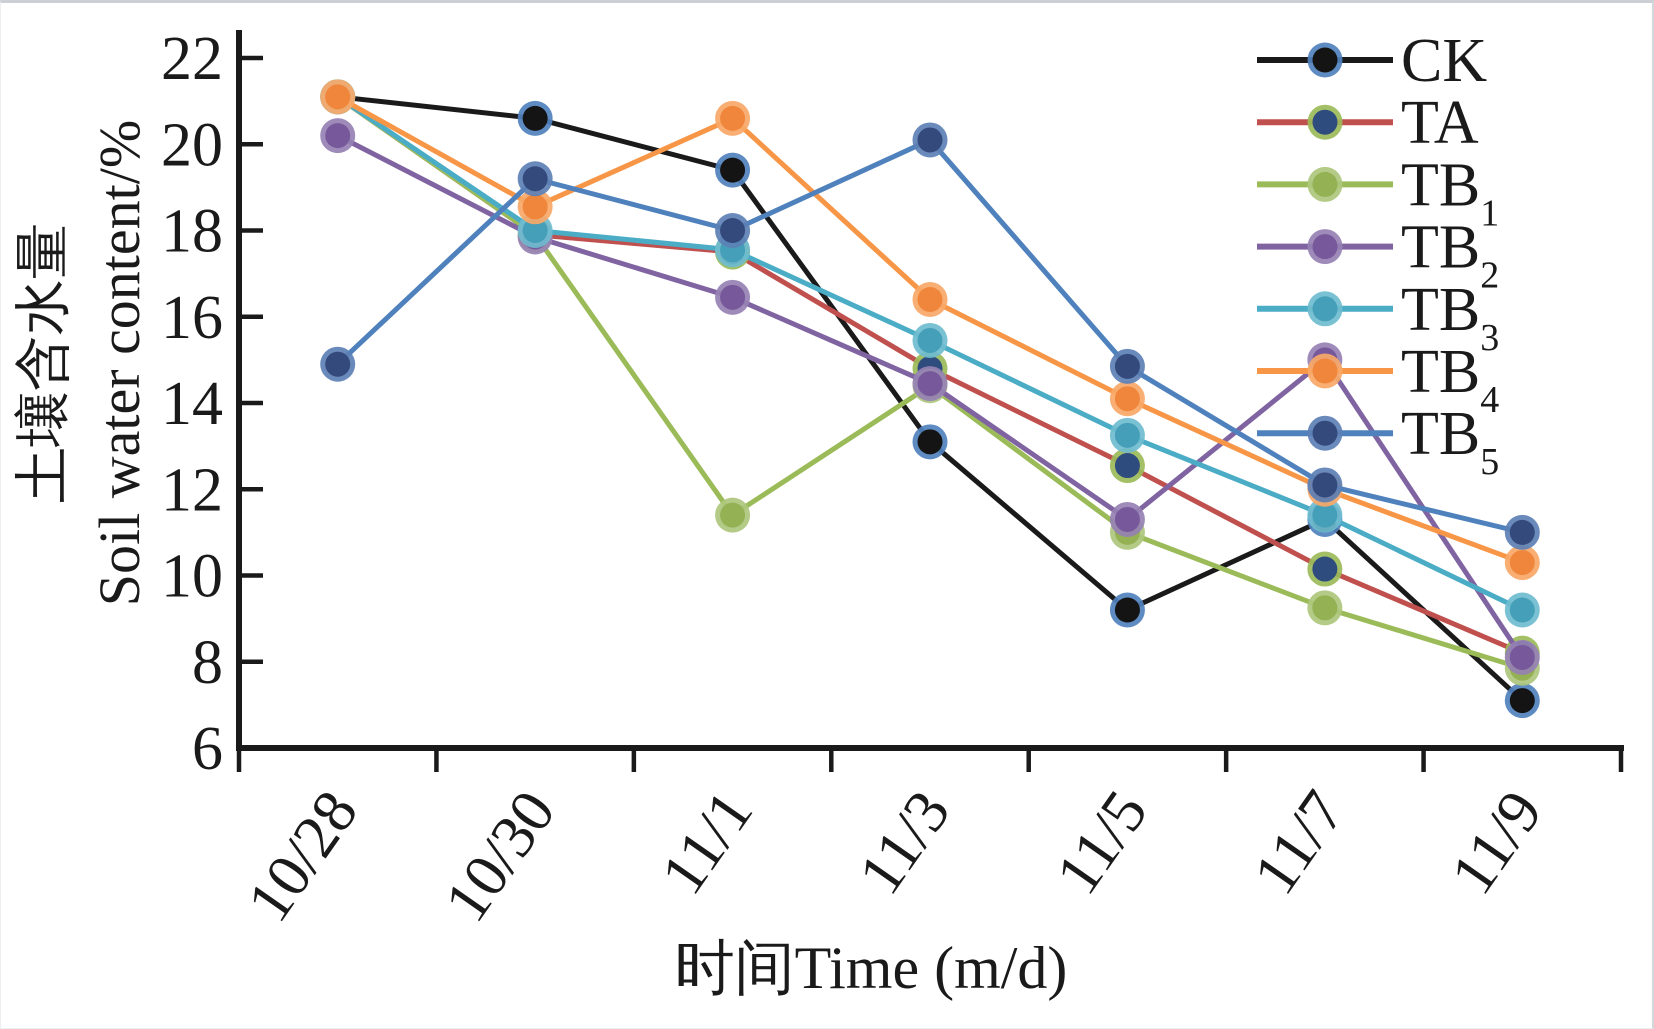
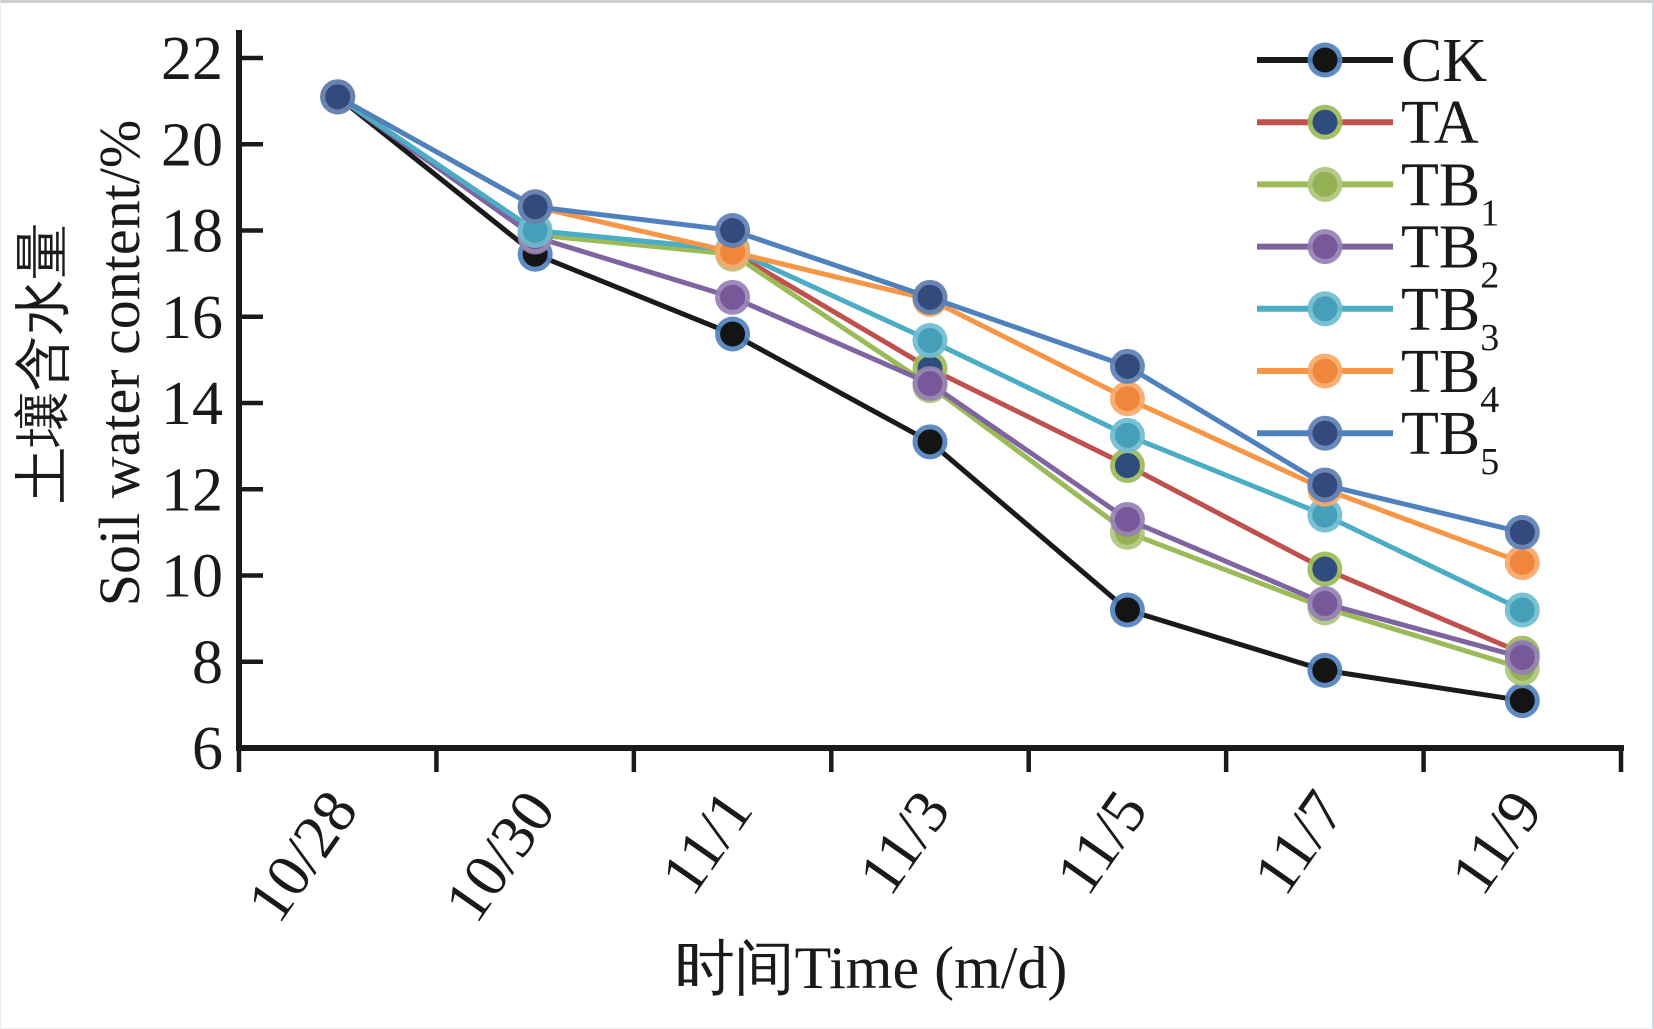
TB2/10/28: 20.2 -> 21.1
TB5/10/28: 14.9 -> 21.1
CK/10/30: 20.6 -> 17.4
TB5/10/30: 19.2 -> 18.6
CK/11/1: 19.4 -> 15.6
TB1/11/1: 11.4 -> 17.4
TB4/11/1: 20.6 -> 17.5
TB5/11/3: 20.1 -> 16.4
CK/11/7: 11.3 -> 7.8
TB2/11/7: 15.0 -> 9.3
